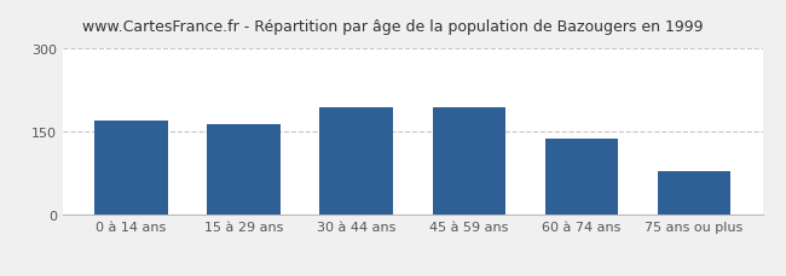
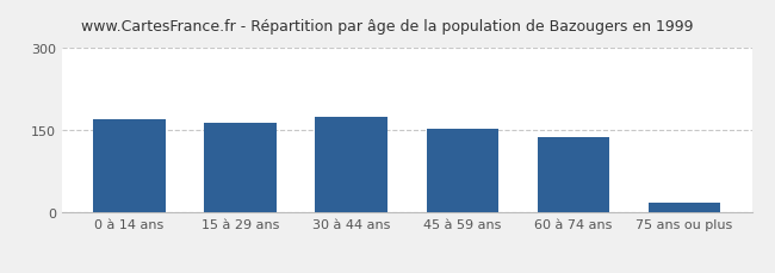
30 à 44 ans: 195 -> 175
45 à 59 ans: 195 -> 154
75 ans ou plus: 80 -> 18
